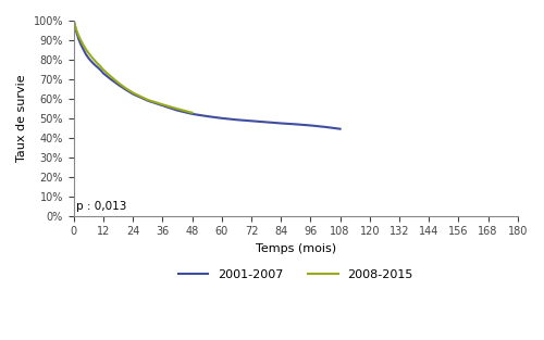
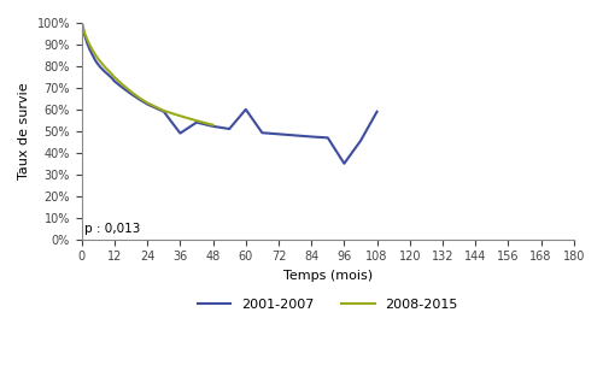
2001-2007/36: 56% -> 49%
2001-2007/60: 50% -> 60%
2001-2007/96: 46% -> 35%
2001-2007/108: 45% -> 59%
